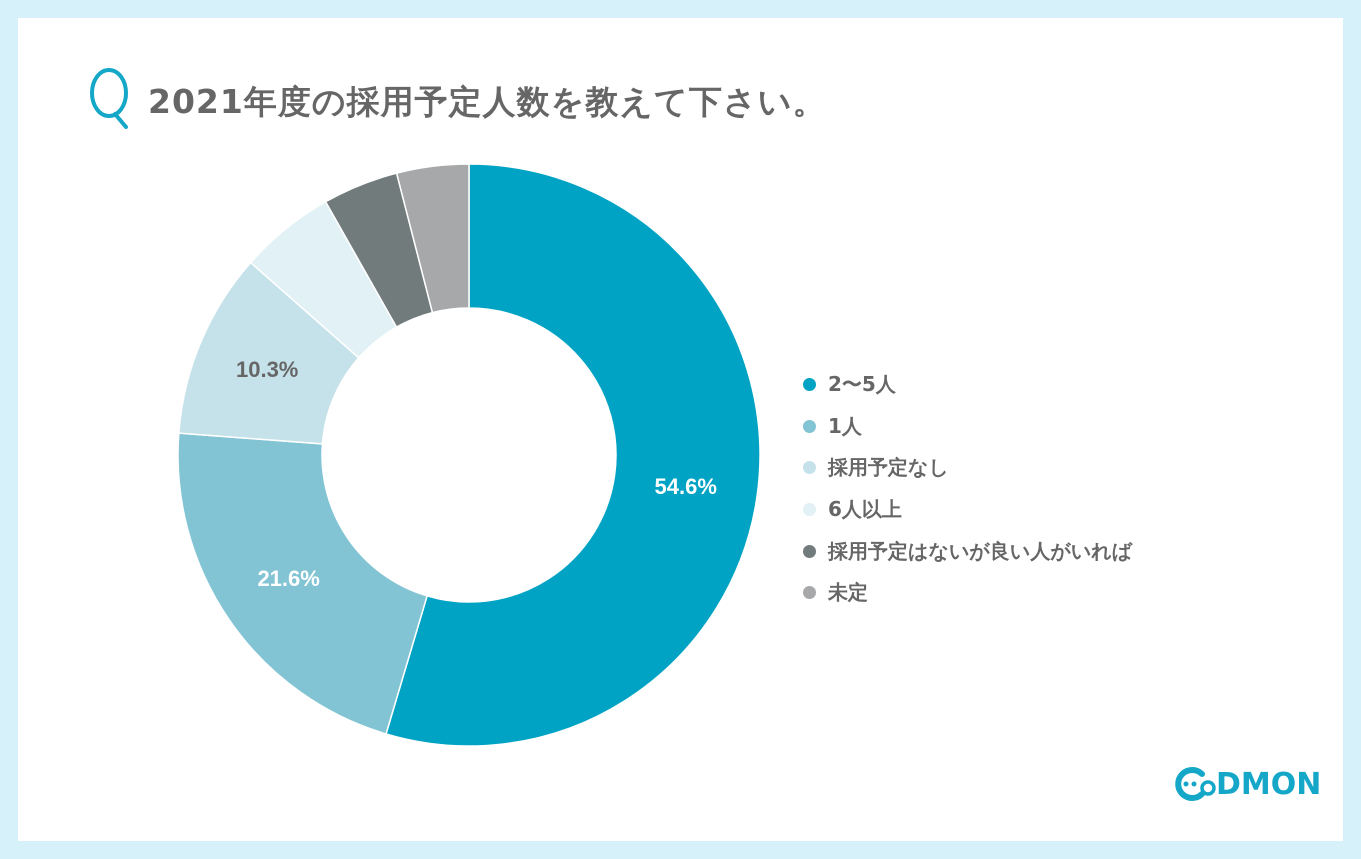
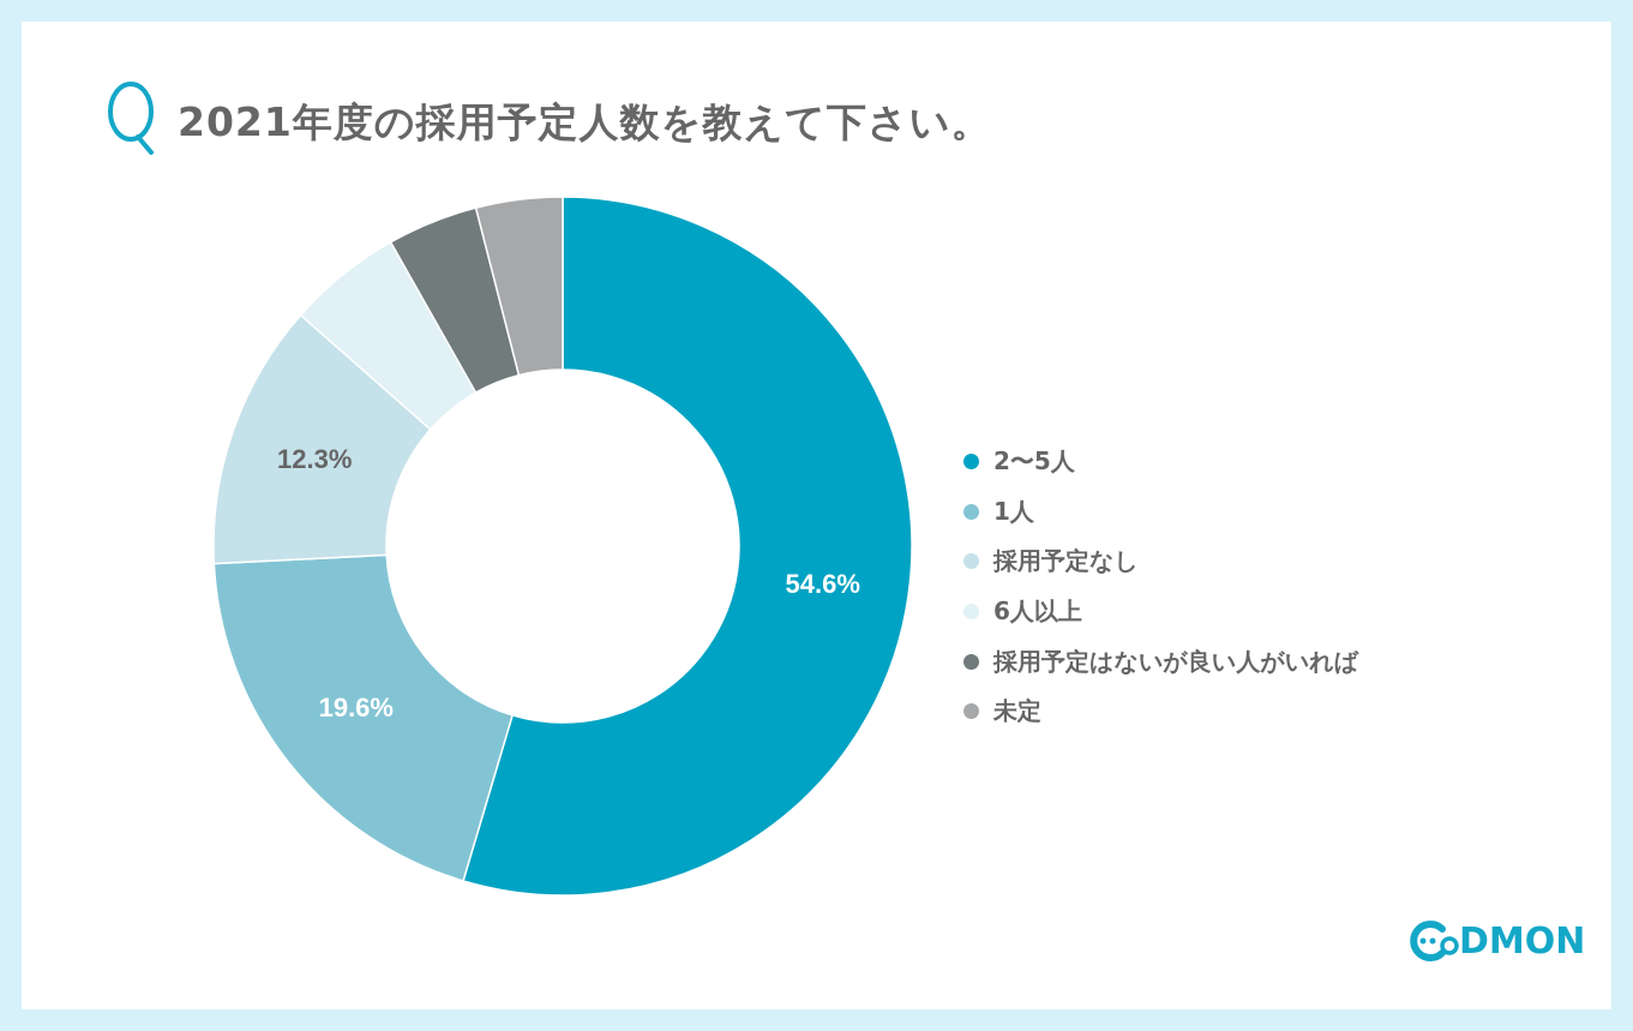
1人: 21.6% -> 19.6%
採用予定なし: 10.3% -> 12.3%
